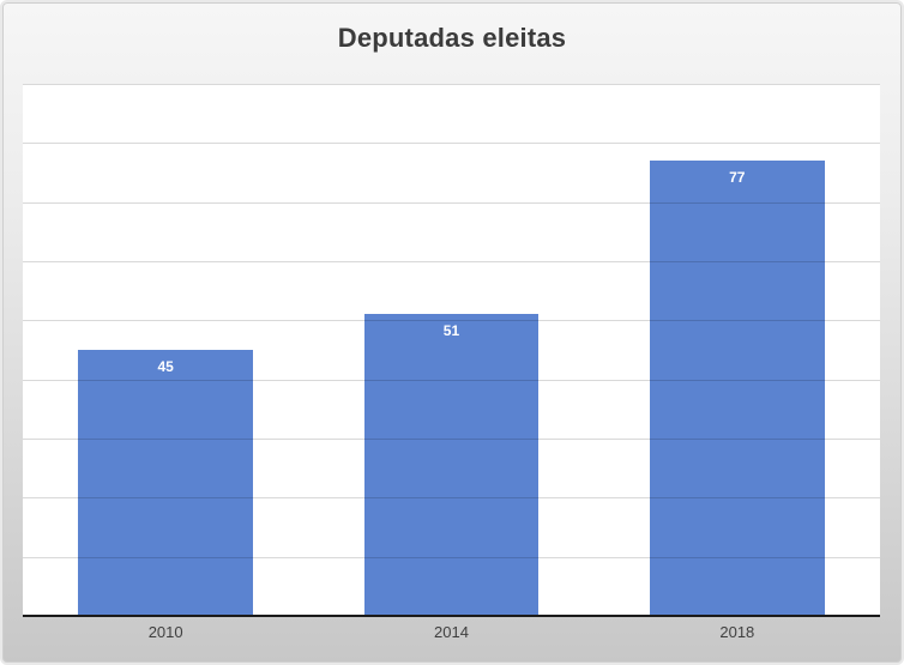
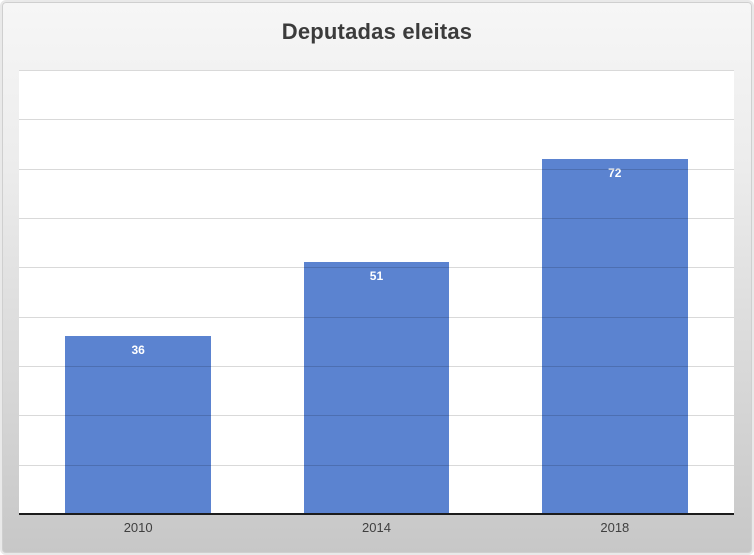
2010: 45 -> 36
2018: 77 -> 72
